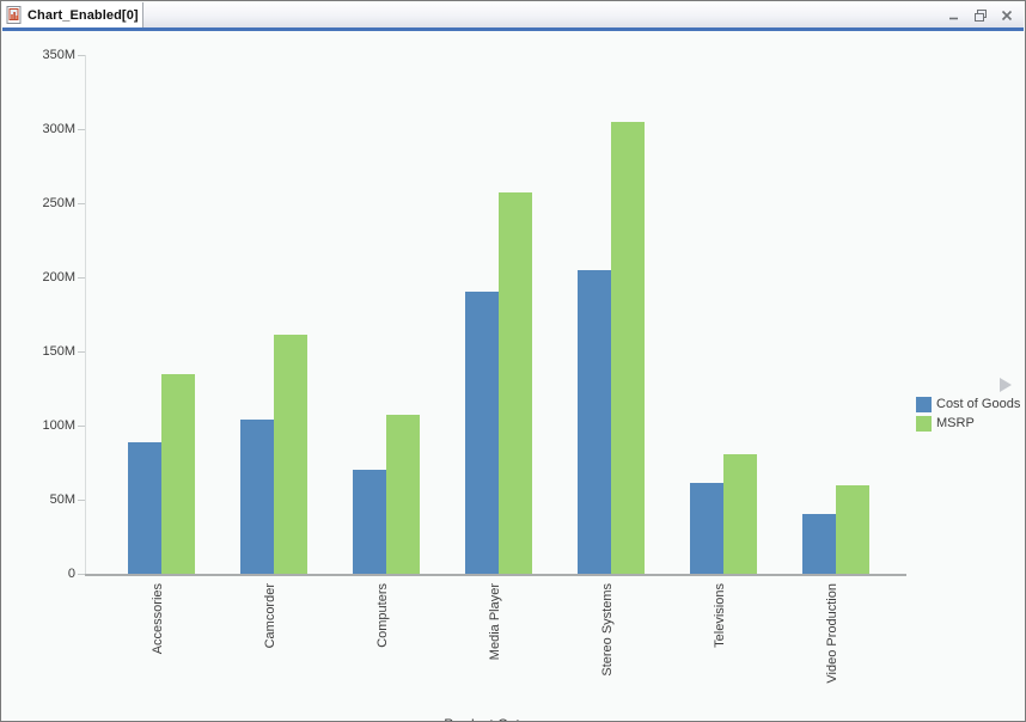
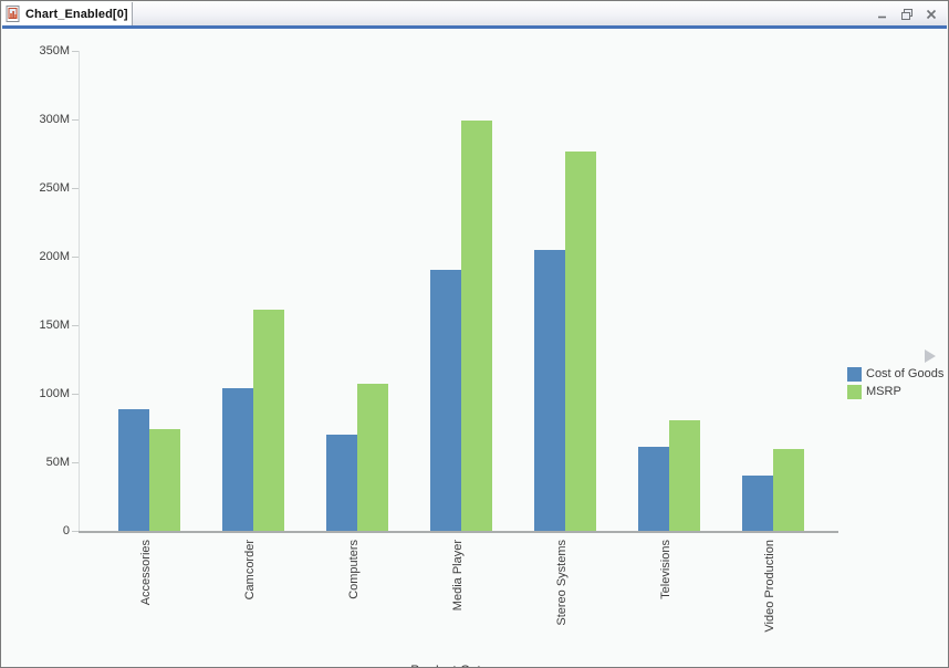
MSRP/Accessories: 135M -> 74M
MSRP/Media Player: 257M -> 299M
MSRP/Stereo Systems: 305M -> 277M
